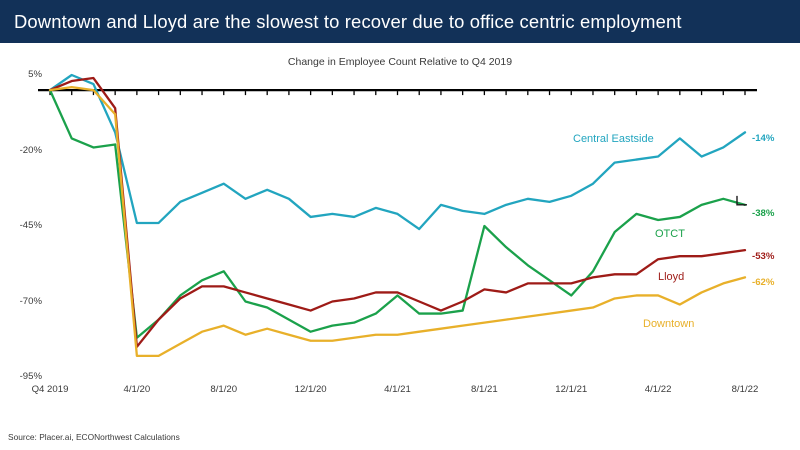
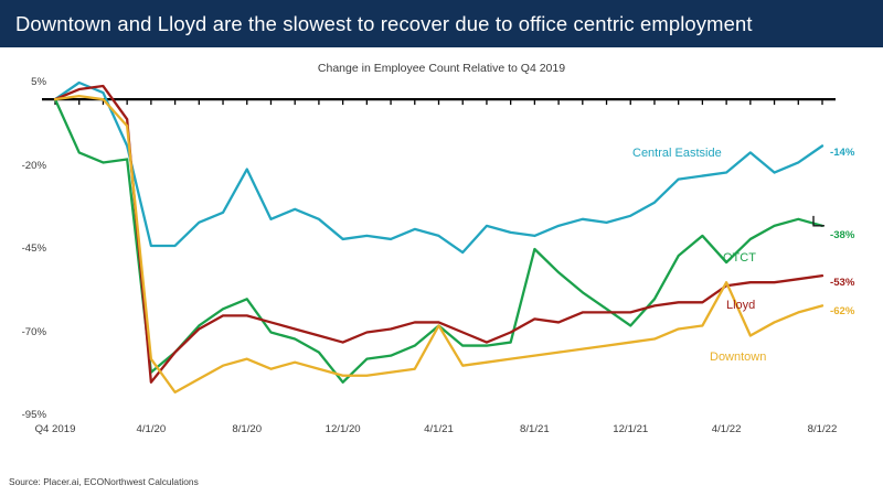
Downtown/4/1/20: -88% -> -78%
Central Eastside/8/1/20: -31% -> -21%
OTCT/12/1/20: -80% -> -85%
Downtown/4/1/21: -81% -> -68%
OTCT/4/1/22: -43% -> -49%
Downtown/4/1/22: -68% -> -55%
